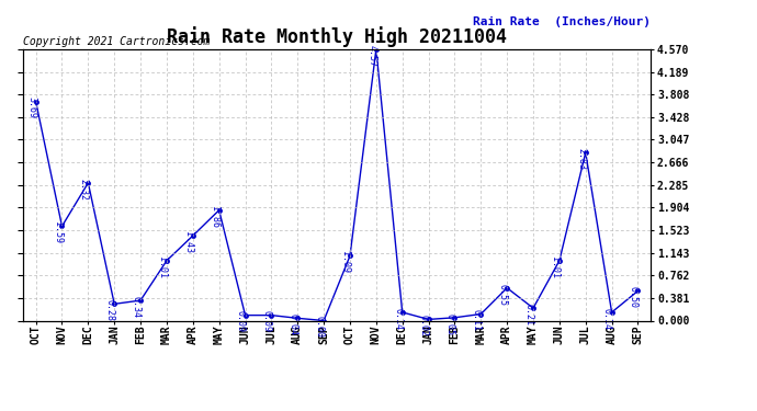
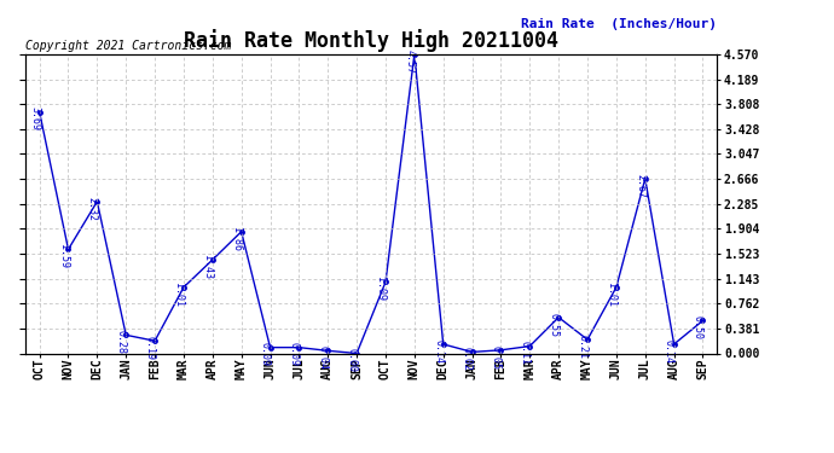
FEB: 0.34 -> 0.19
JUL: 2.83 -> 2.67
